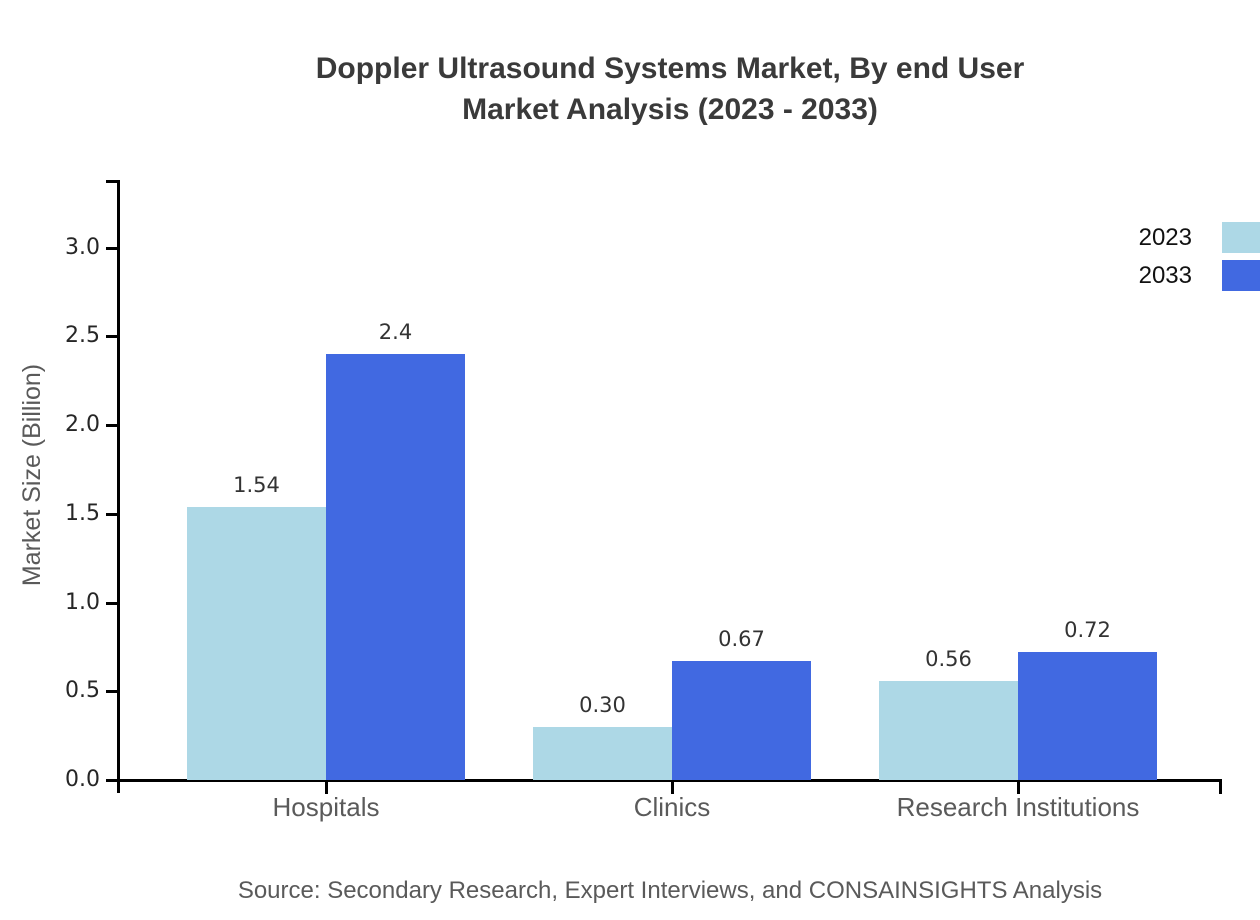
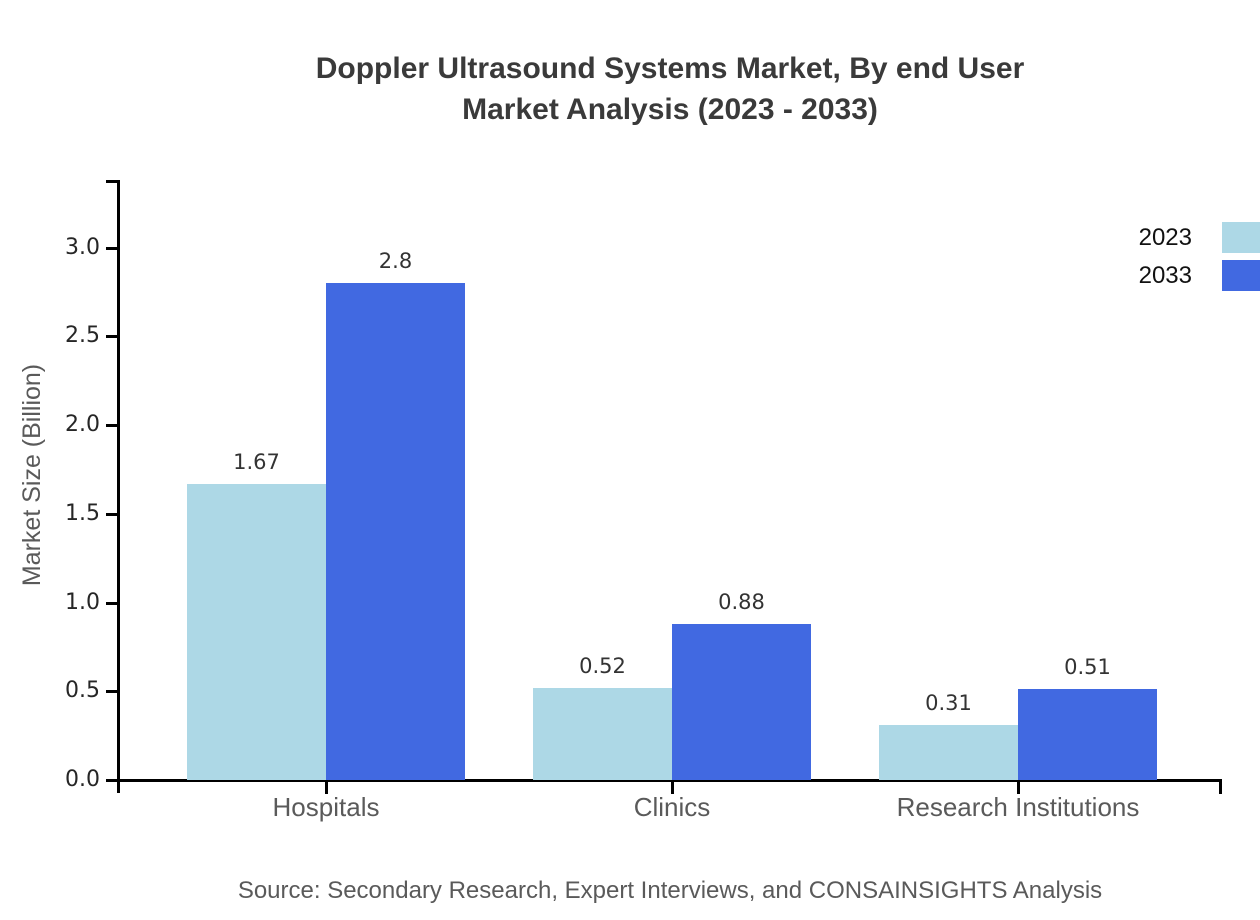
2023/Hospitals: 1.54 -> 1.67
2033/Hospitals: 2.4 -> 2.8
2023/Clinics: 0.30 -> 0.52
2033/Clinics: 0.67 -> 0.88
2023/Research Institutions: 0.56 -> 0.31
2033/Research Institutions: 0.72 -> 0.51
